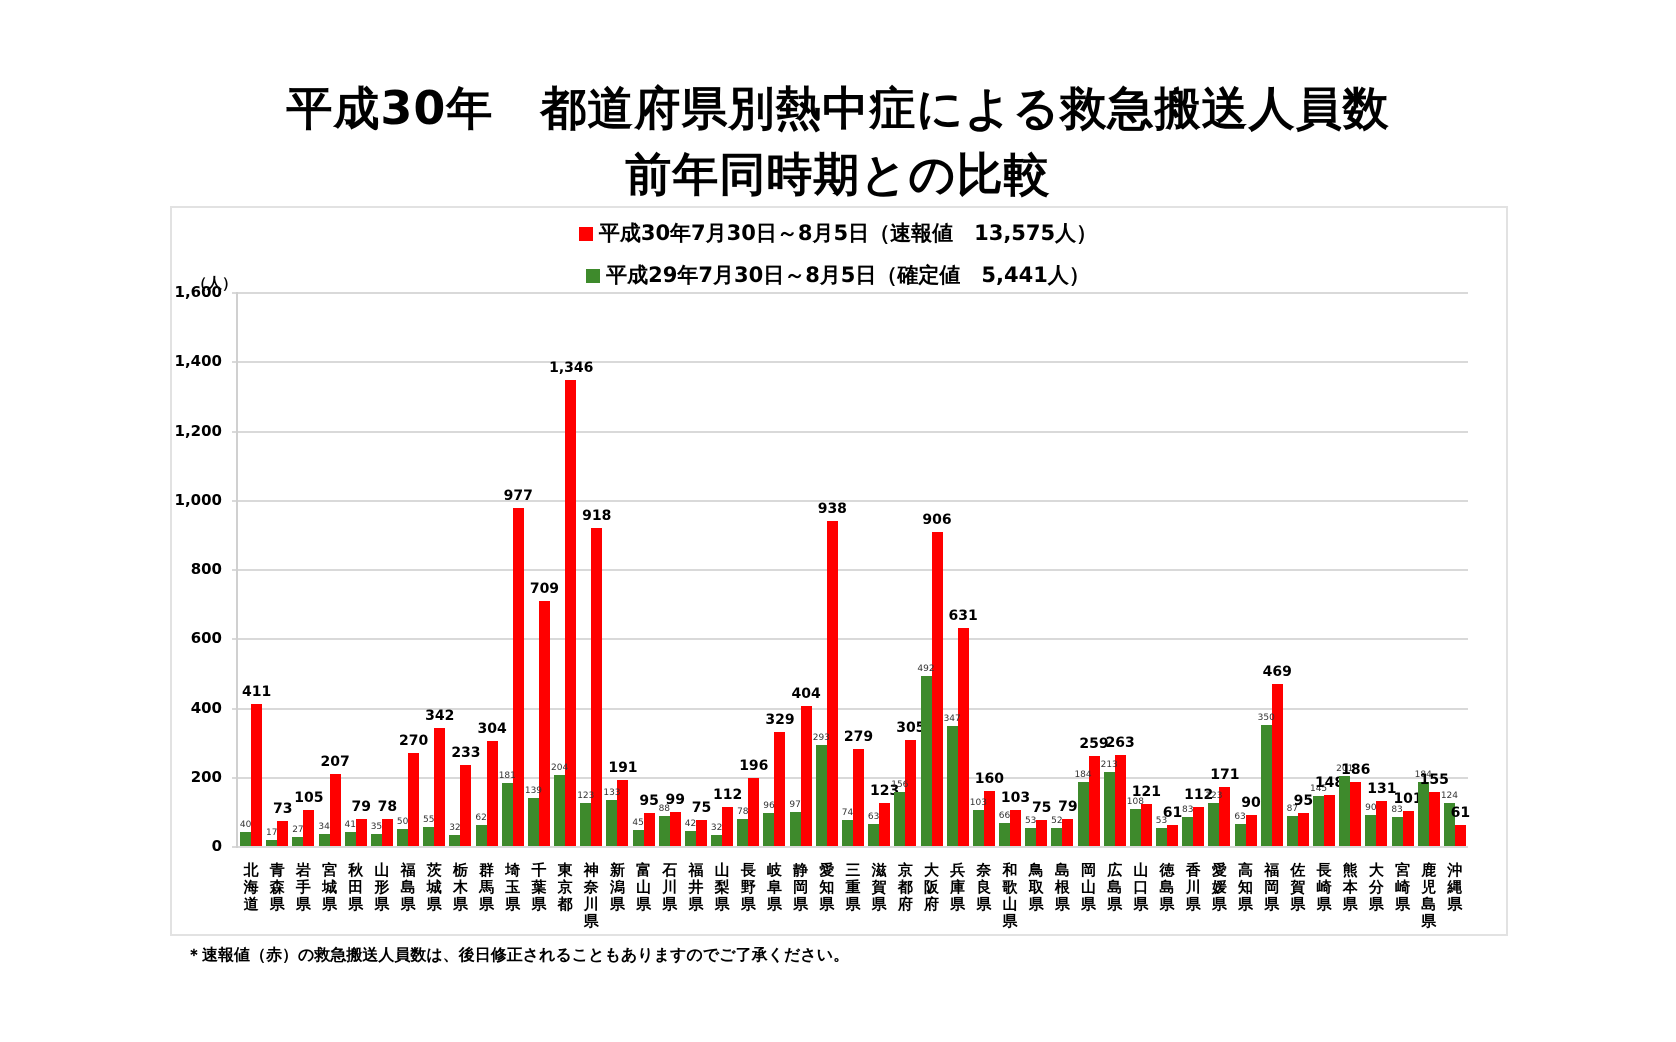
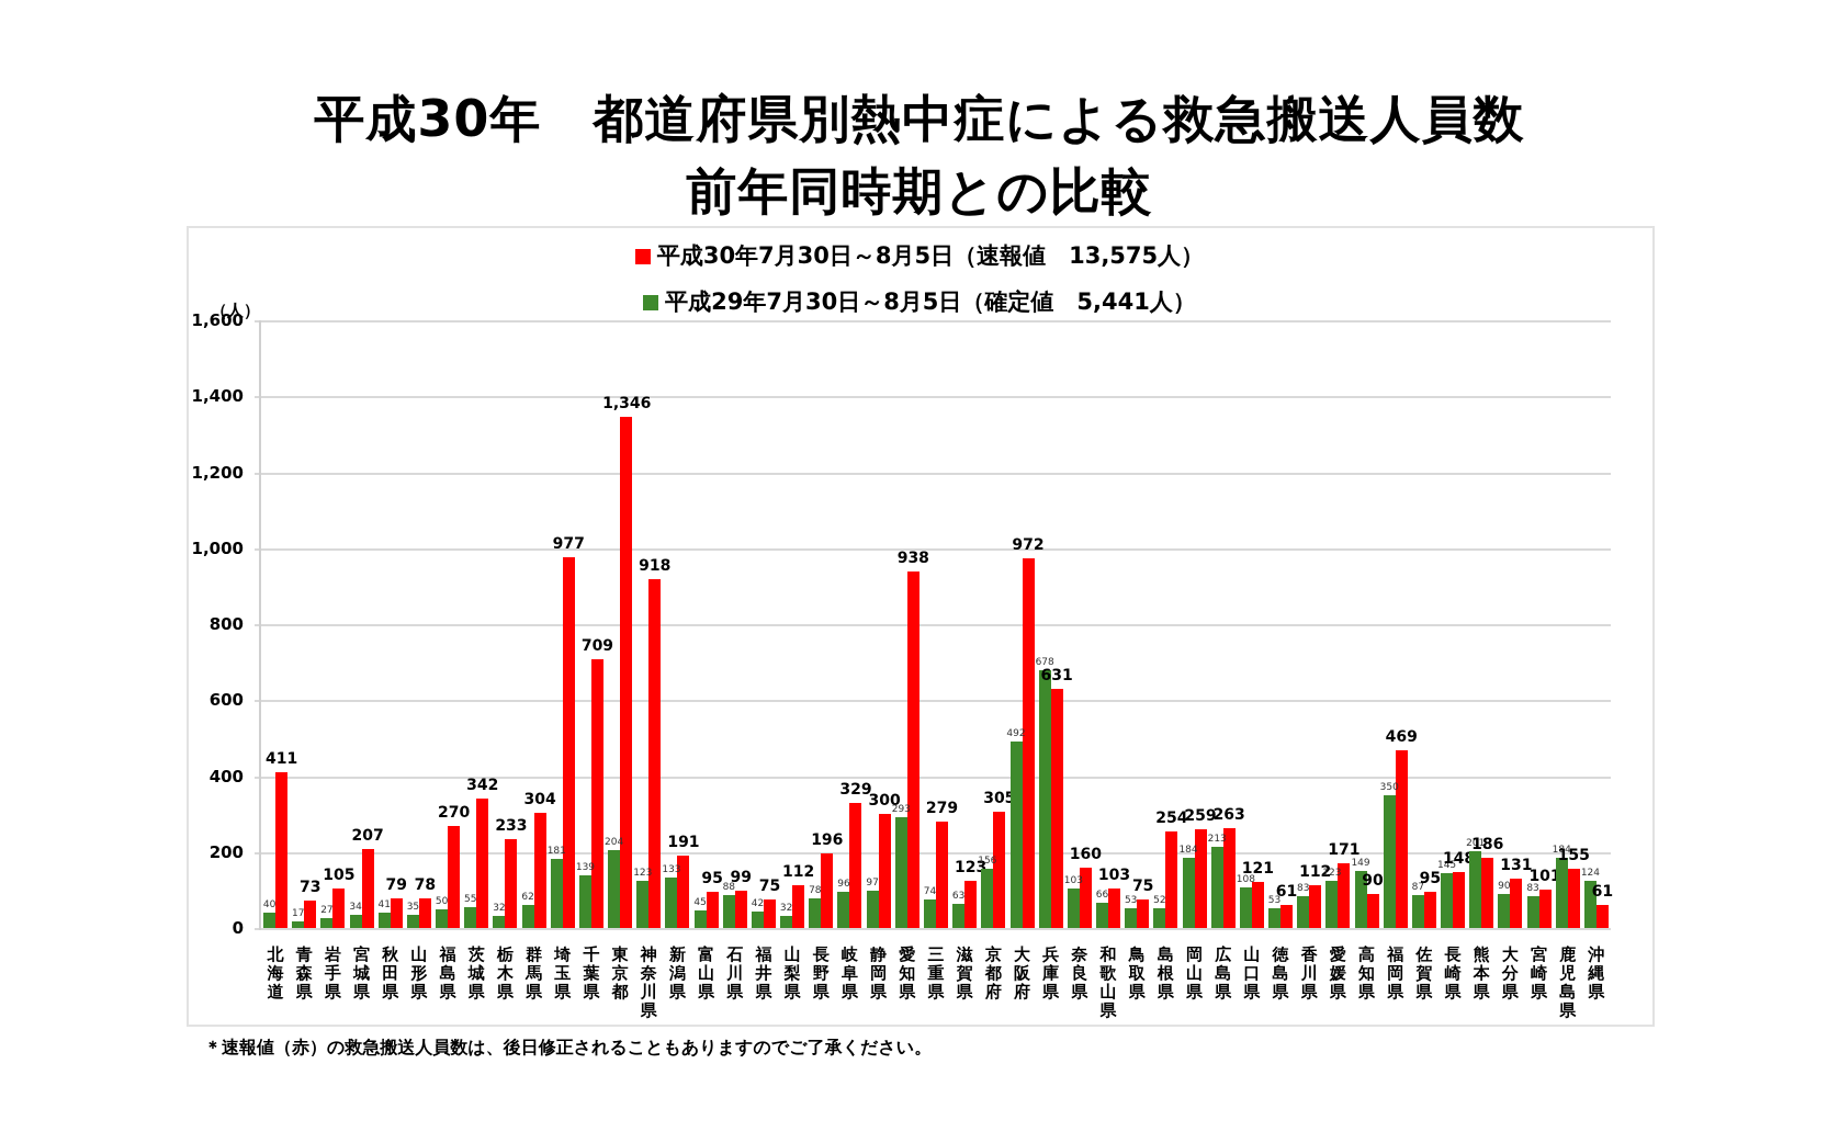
平成30年7月30日～8月5日（速報値 13,575人）/静岡県: 404 -> 300
平成30年7月30日～8月5日（速報値 13,575人）/大阪府: 906 -> 972
平成29年7月30日～8月5日（確定値 5,441人）/兵庫県: 347 -> 678
平成30年7月30日～8月5日（速報値 13,575人）/島根県: 79 -> 254
平成29年7月30日～8月5日（確定値 5,441人）/高知県: 63 -> 149
